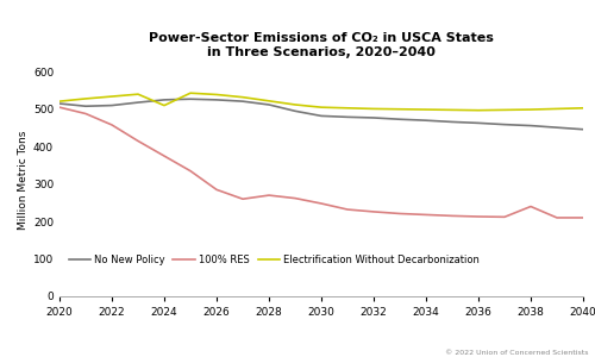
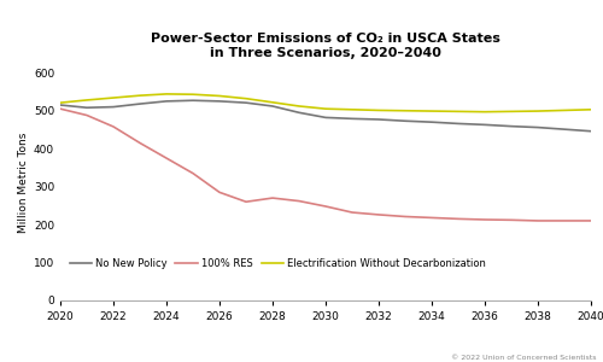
Electrification Without Decarbonization/2024: 510 -> 544
100% RES/2038: 240 -> 210
